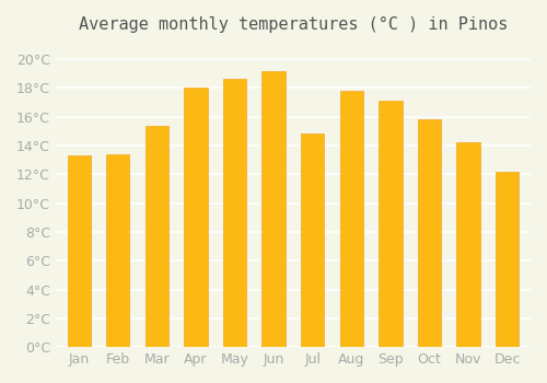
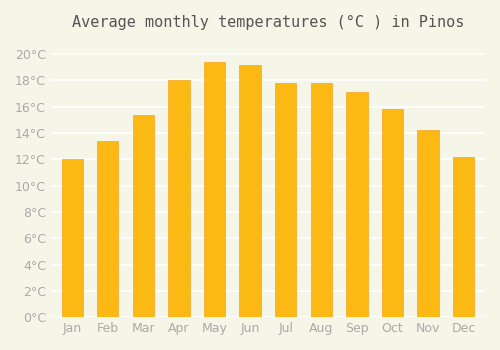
Jan: 13.3°C -> 12.0°C
May: 18.6°C -> 19.4°C
Jul: 14.8°C -> 17.8°C
